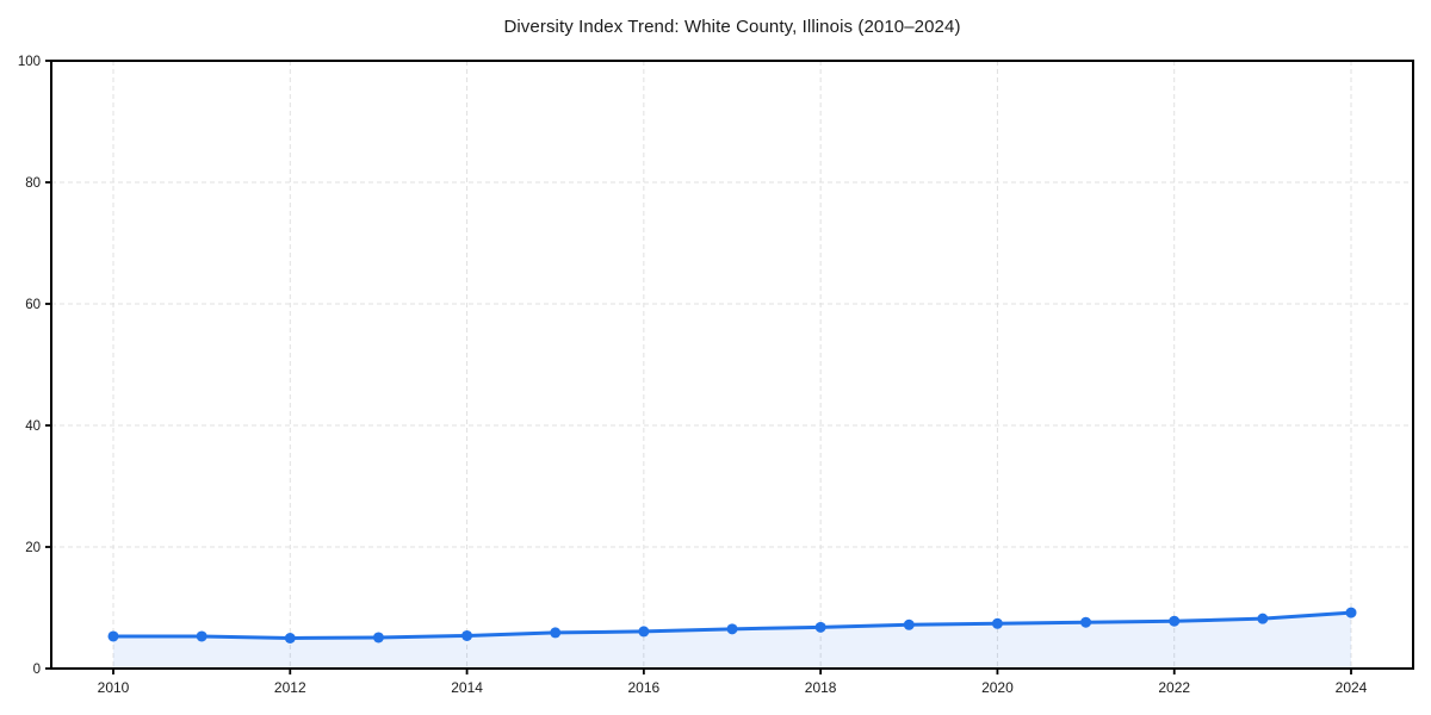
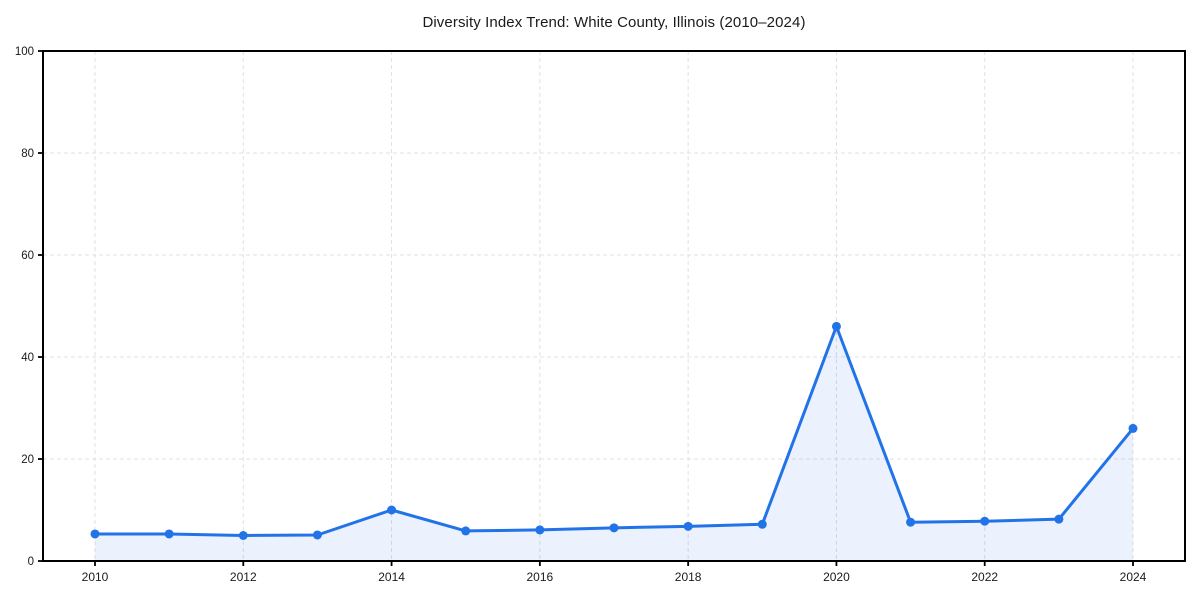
2014: 5 -> 10
2020: 7 -> 46
2024: 9 -> 26
